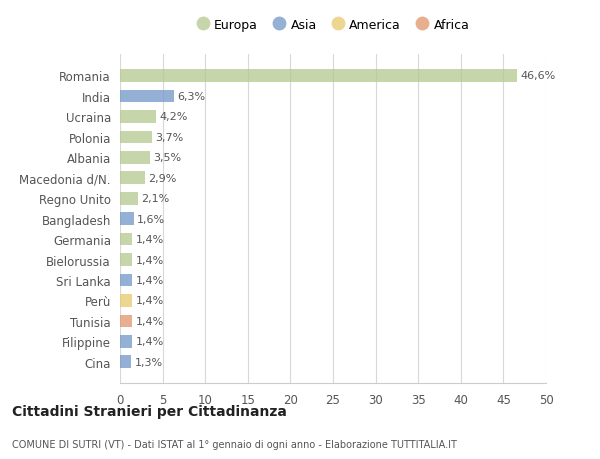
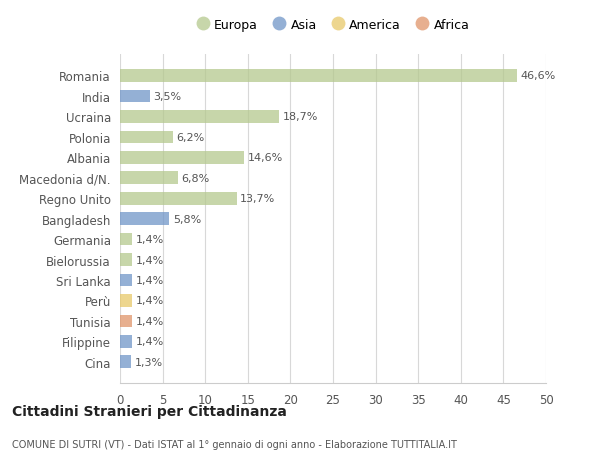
India: 6,3% -> 3,5%
Ucraina: 4,2% -> 18,7%
Polonia: 3,7% -> 6,2%
Albania: 3,5% -> 14,6%
Macedonia d/N.: 2,9% -> 6,8%
Regno Unito: 2,1% -> 13,7%
Bangladesh: 1,6% -> 5,8%
